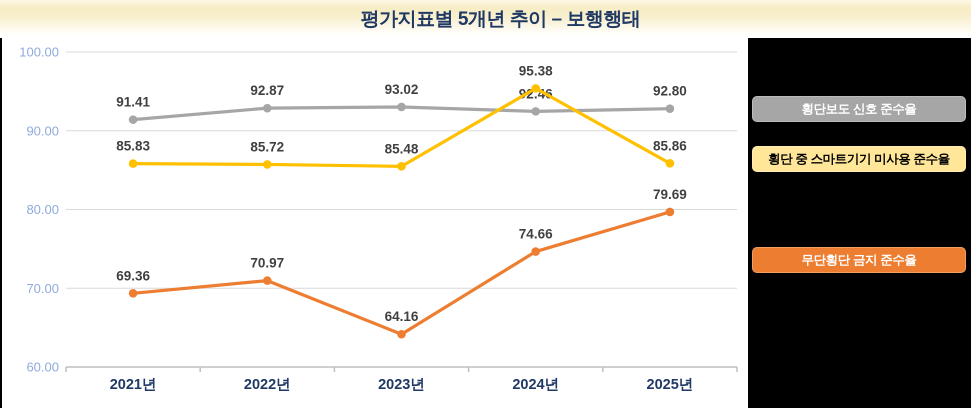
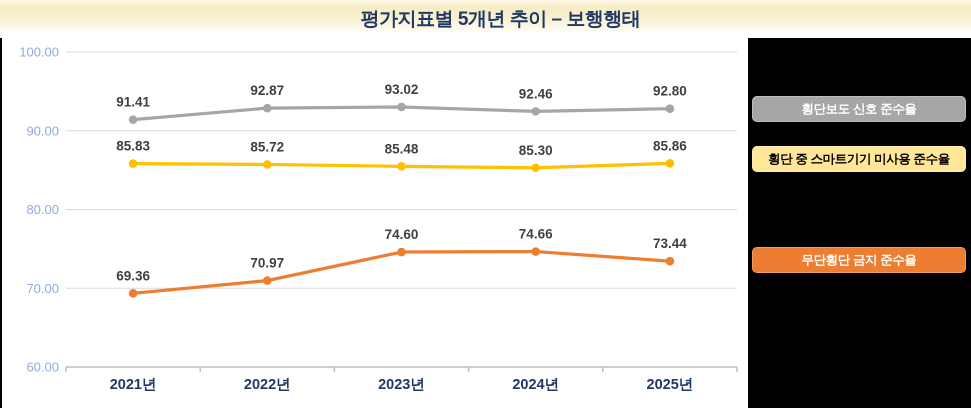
무단횡단 금지 준수율/2023년: 64.16 -> 74.60
횡단 중 스마트기기 미사용 준수율/2024년: 95.38 -> 85.30
무단횡단 금지 준수율/2025년: 79.69 -> 73.44
